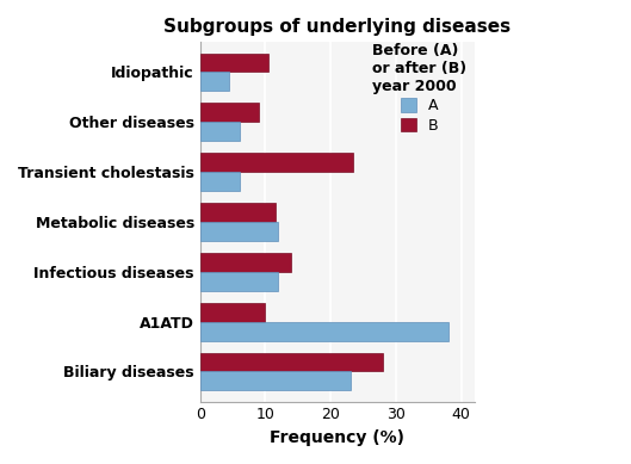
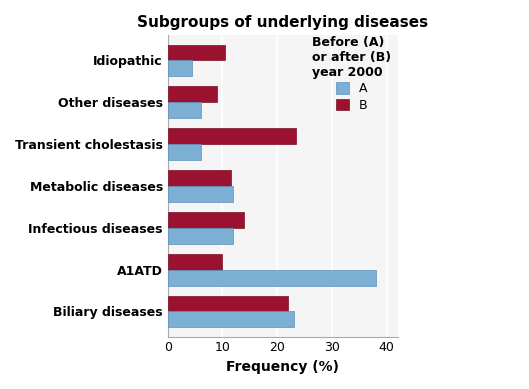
B/Biliary diseases: 28.0 -> 22.0
